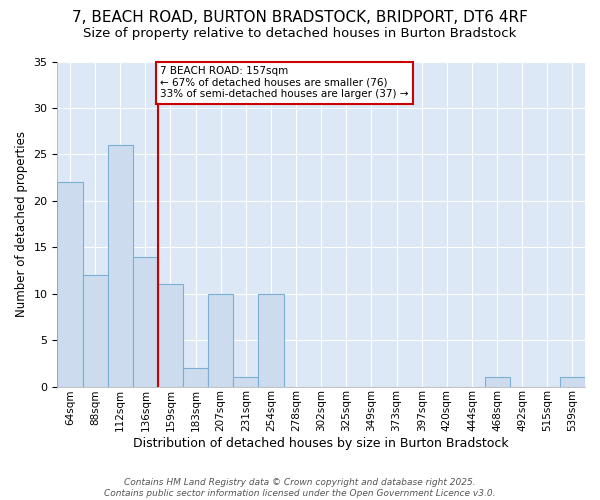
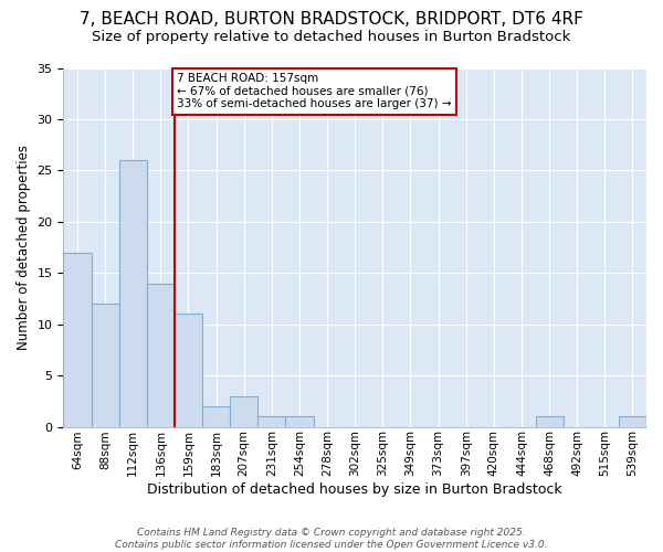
64sqm: 22 -> 17
207sqm: 10 -> 3
254sqm: 10 -> 1
